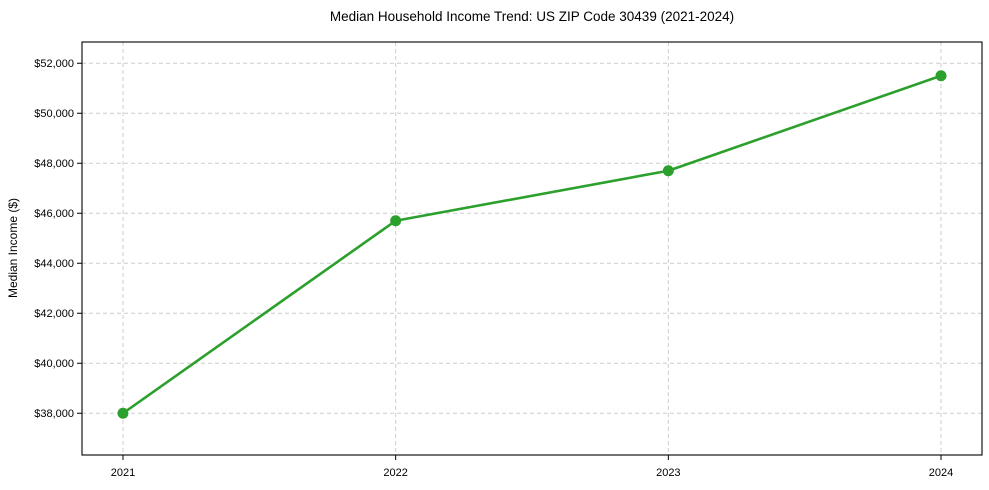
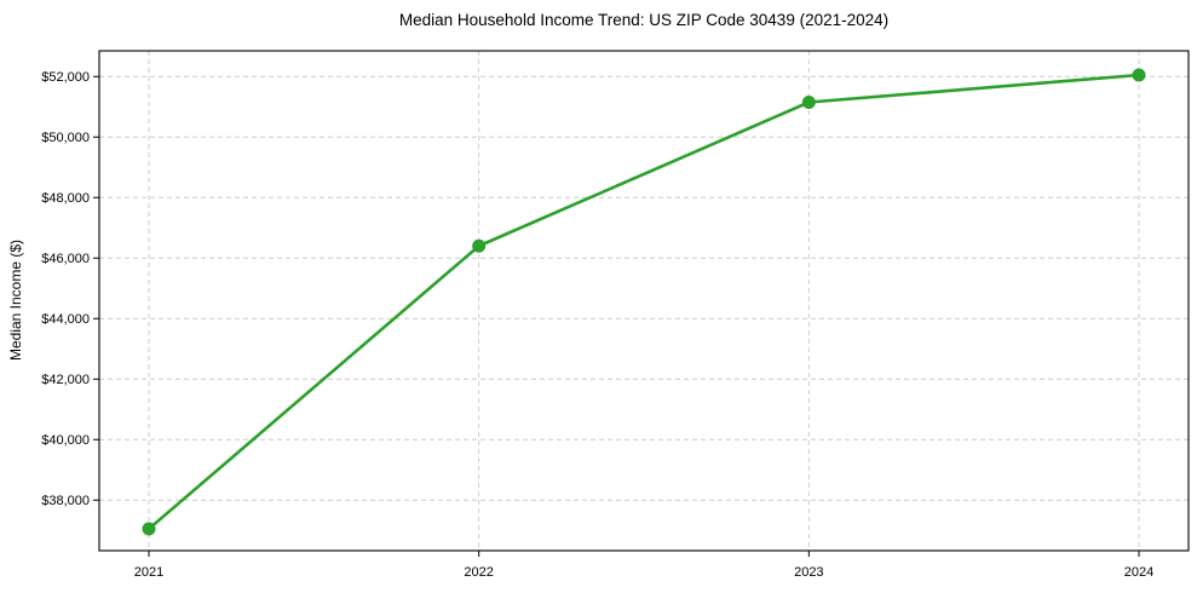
2021: $38000 -> $37000
2022: $45700 -> $46400
2023: $47700 -> $51200
2024: $51500 -> $52000
